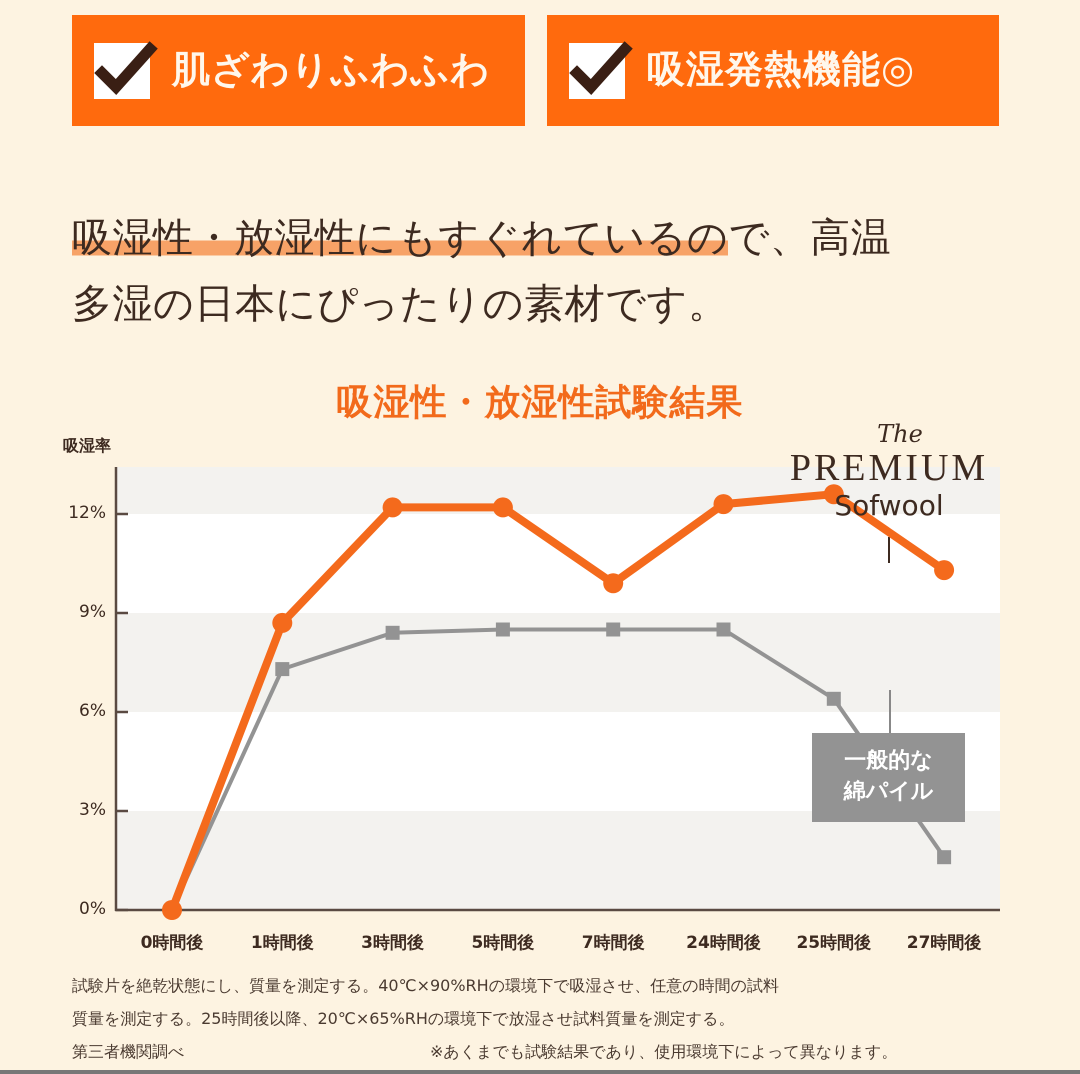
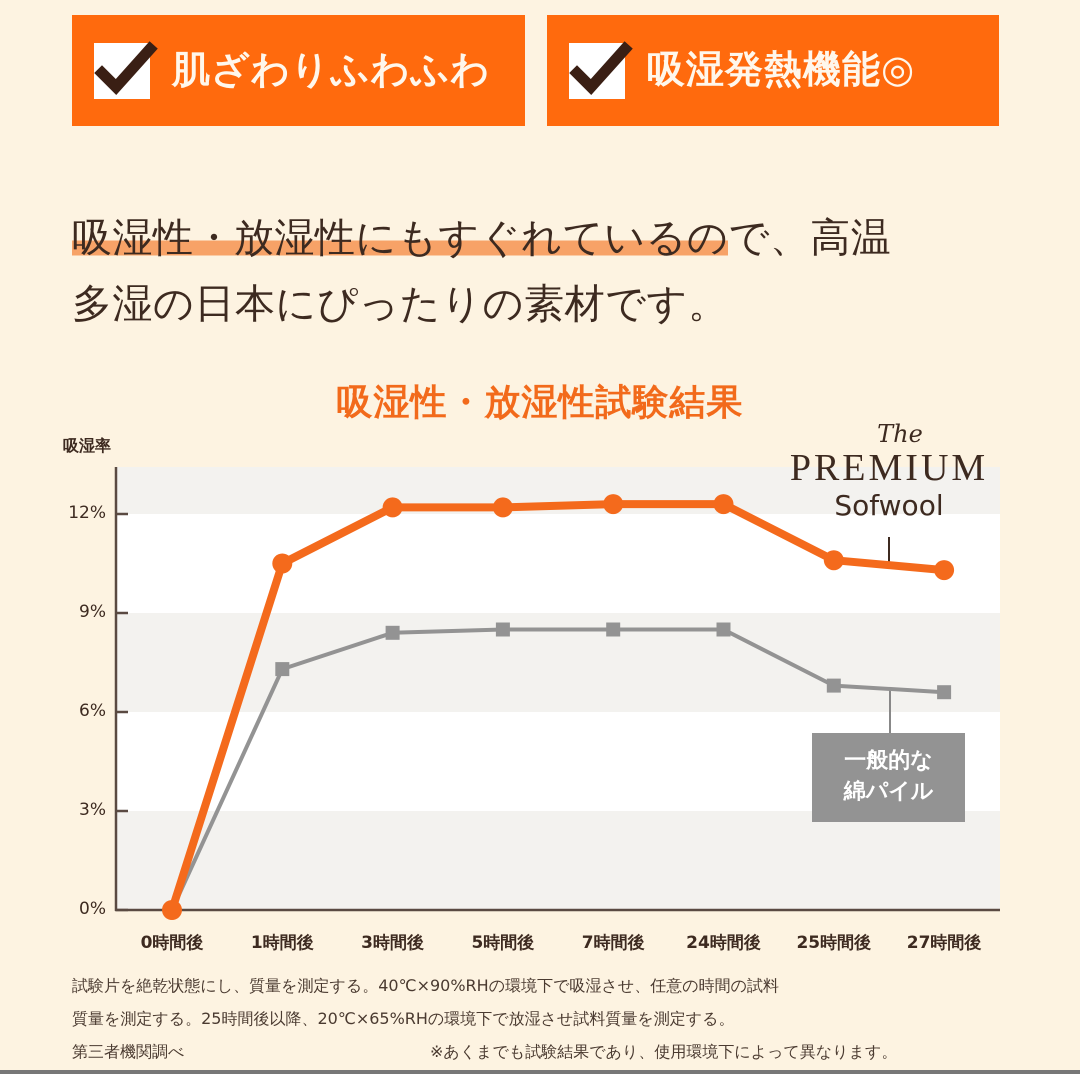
The PREMIUM Sofwool/1時間後: 8.7% -> 10.5%
The PREMIUM Sofwool/7時間後: 9.9% -> 12.3%
The PREMIUM Sofwool/25時間後: 12.6% -> 10.6%
一般的な綿パイル/25時間後: 6.4% -> 6.8%
一般的な綿パイル/27時間後: 1.6% -> 6.6%
